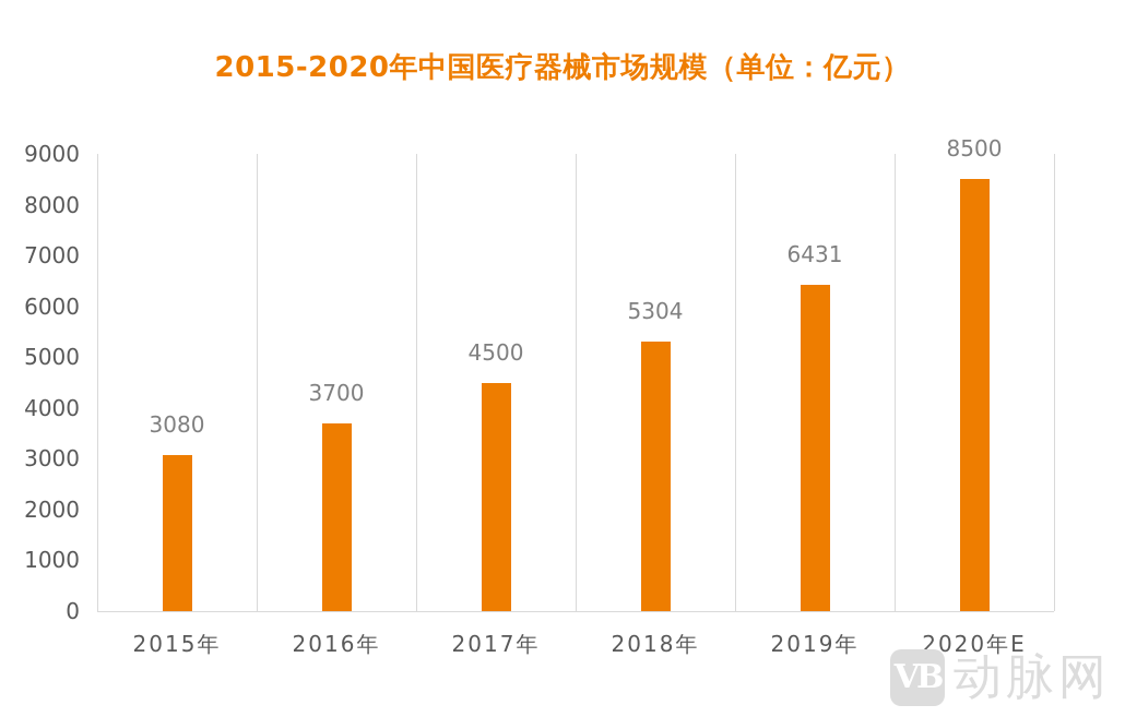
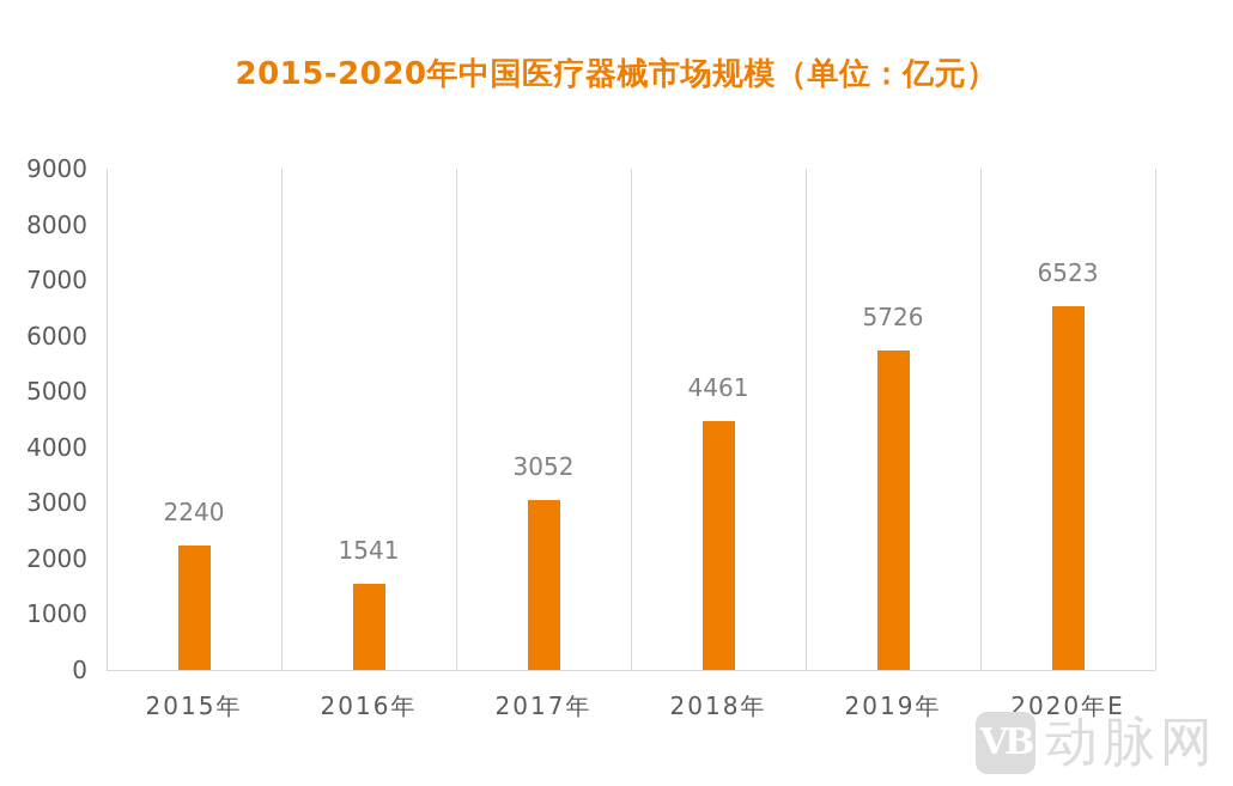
2015年: 3080 -> 2240
2016年: 3700 -> 1541
2017年: 4500 -> 3052
2018年: 5304 -> 4461
2019年: 6431 -> 5726
2020年E: 8500 -> 6523
